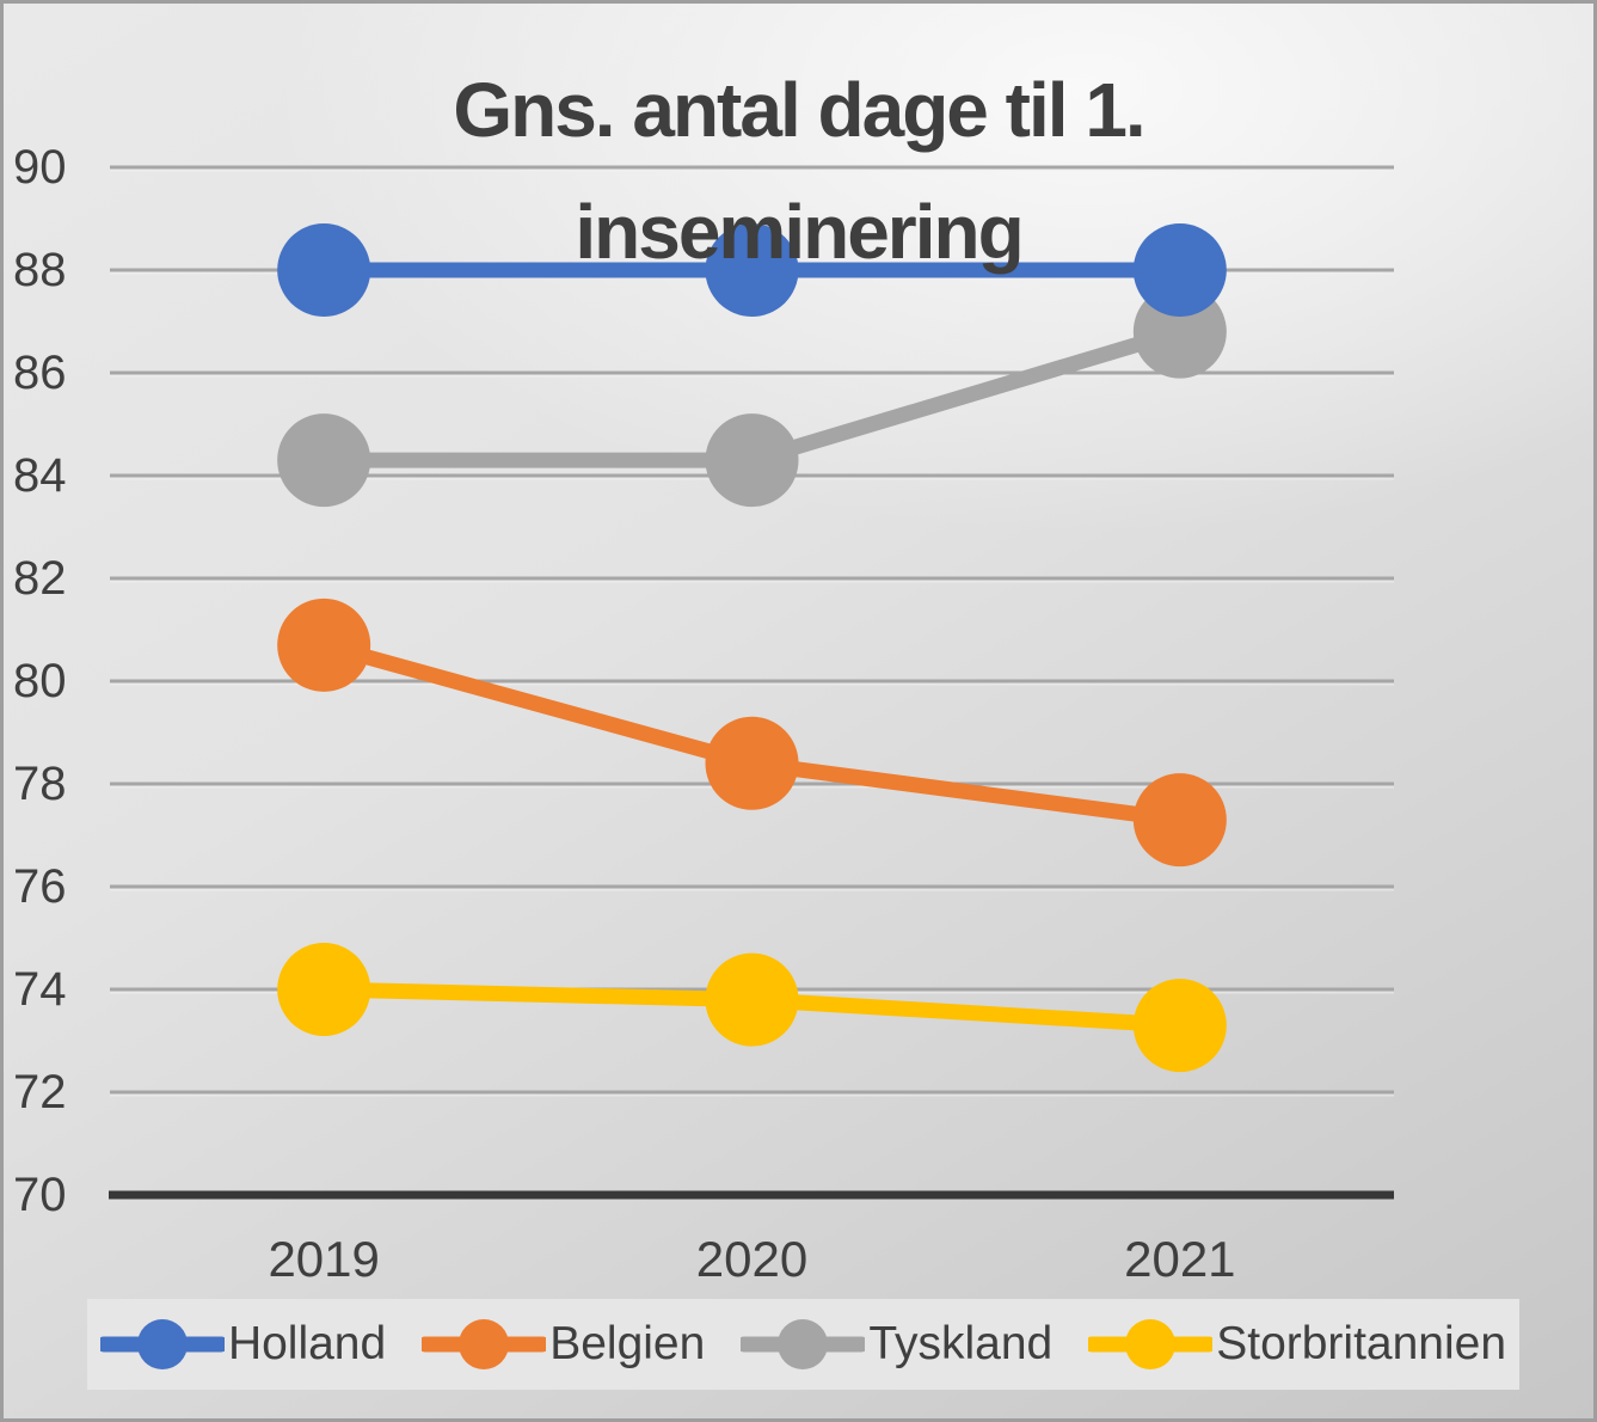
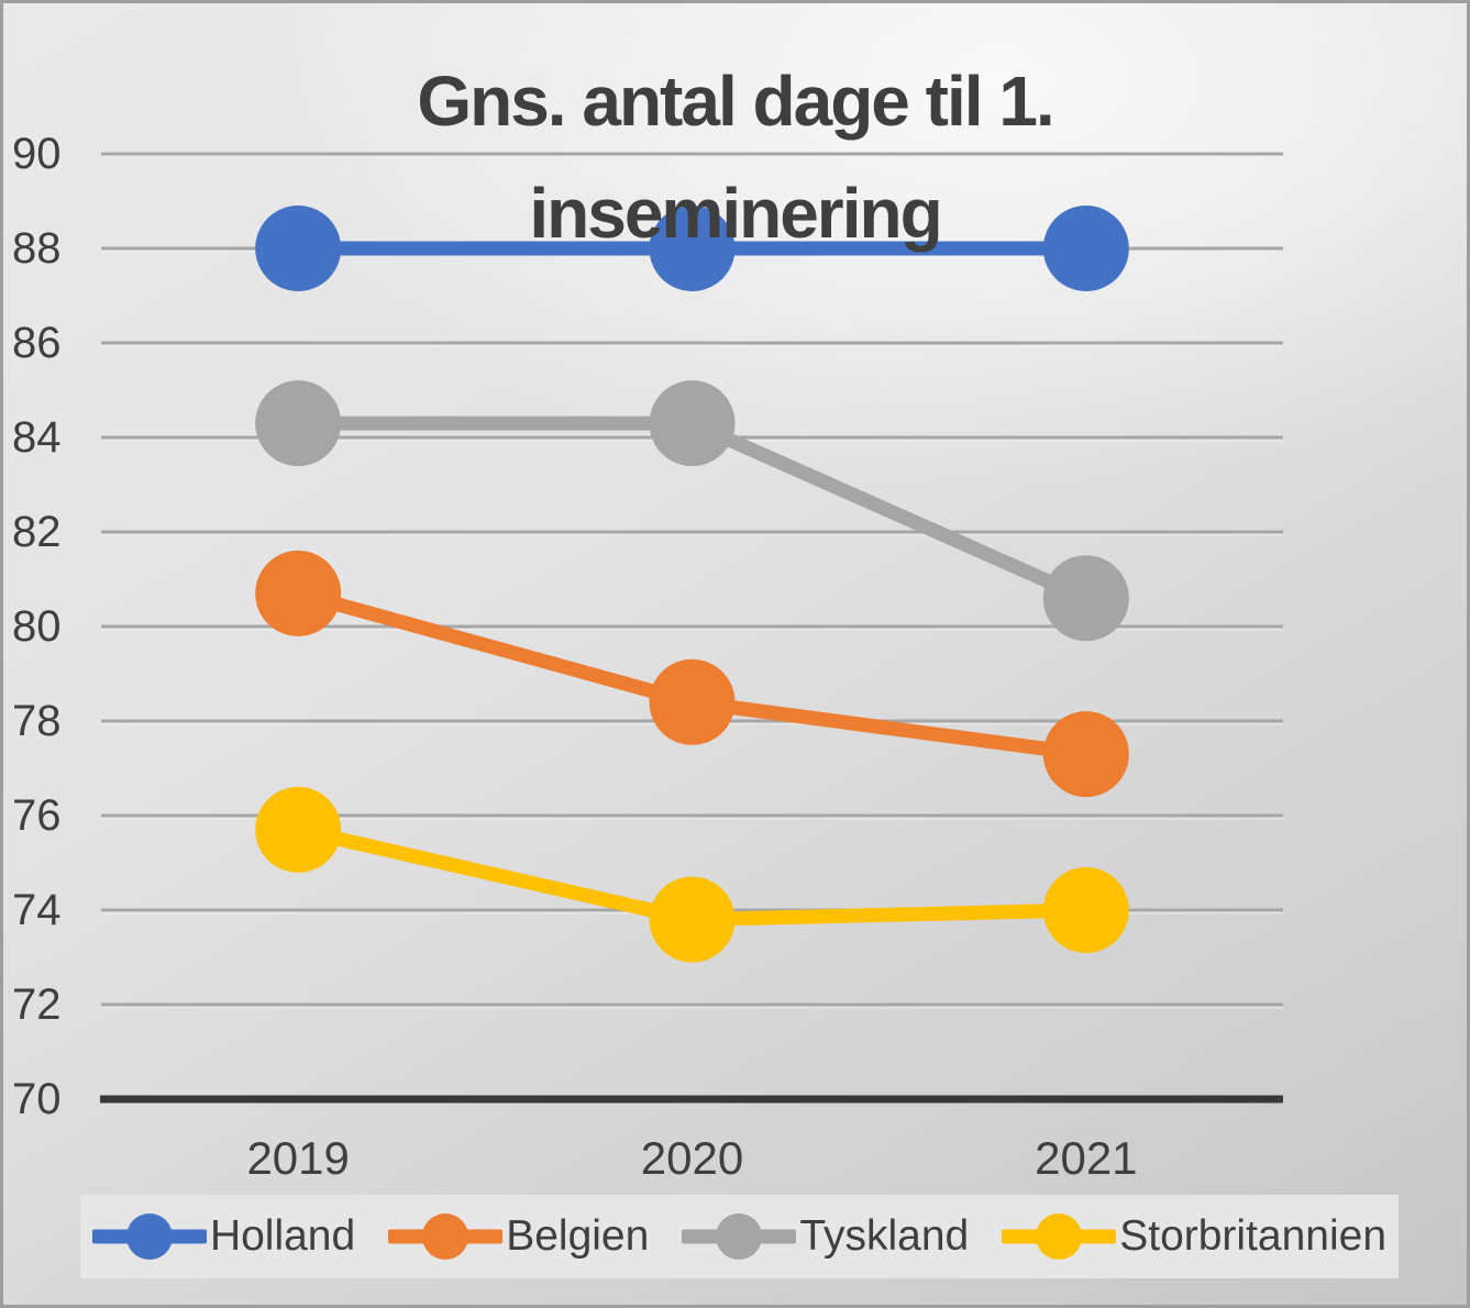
Storbritannien/2019: 74.0 -> 75.7
Tyskland/2021: 86.8 -> 80.6
Storbritannien/2021: 73.3 -> 74.0
